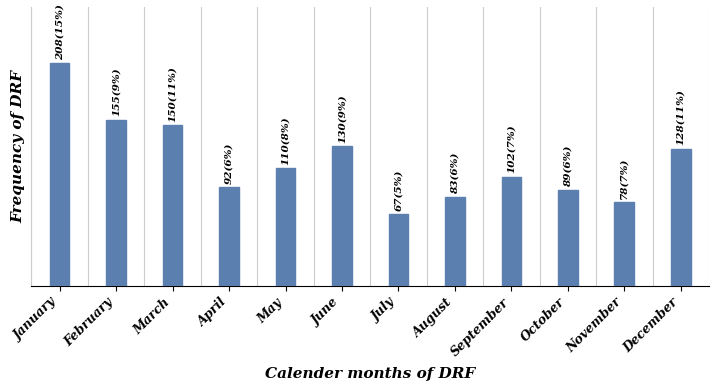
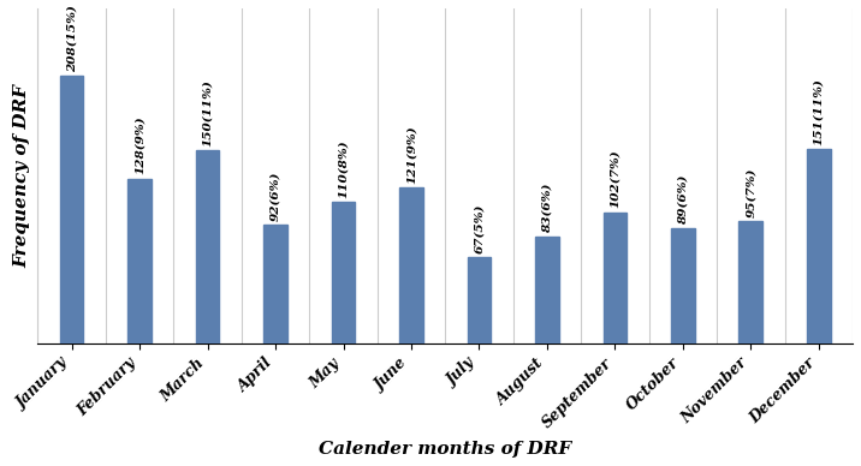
February: 155 -> 128
June: 130 -> 121
November: 78 -> 95
December: 128 -> 151
